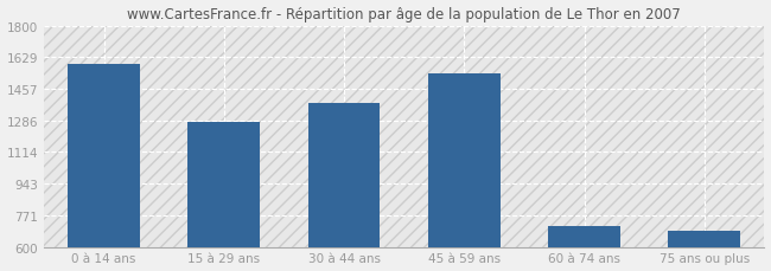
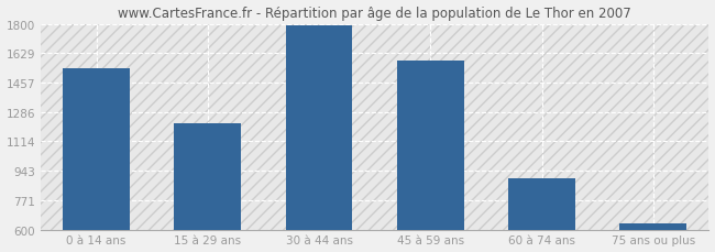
0 à 14 ans: 1590 -> 1540
15 à 29 ans: 1280 -> 1220
30 à 44 ans: 1380 -> 1790
45 à 59 ans: 1540 -> 1590
60 à 74 ans: 710 -> 900
75 ans ou plus: 690 -> 640
